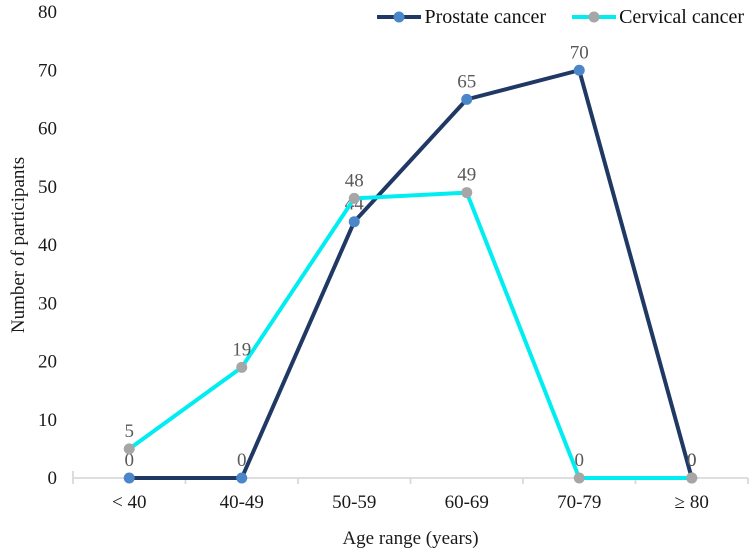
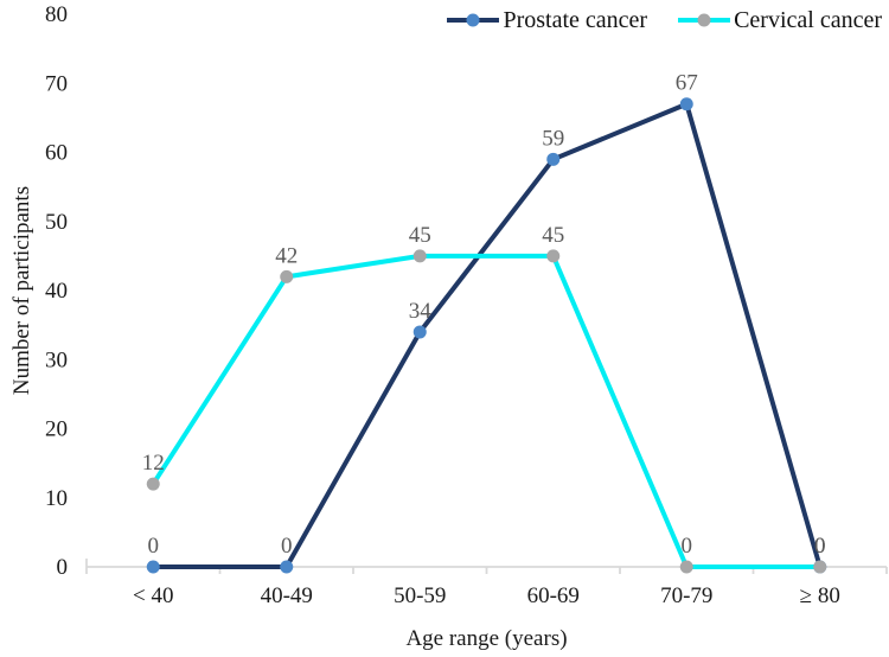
Cervical cancer/< 40: 5 -> 12
Cervical cancer/40-49: 19 -> 42
Prostate cancer/50-59: 44 -> 34
Cervical cancer/50-59: 48 -> 45
Prostate cancer/60-69: 65 -> 59
Cervical cancer/60-69: 49 -> 45
Prostate cancer/70-79: 70 -> 67
